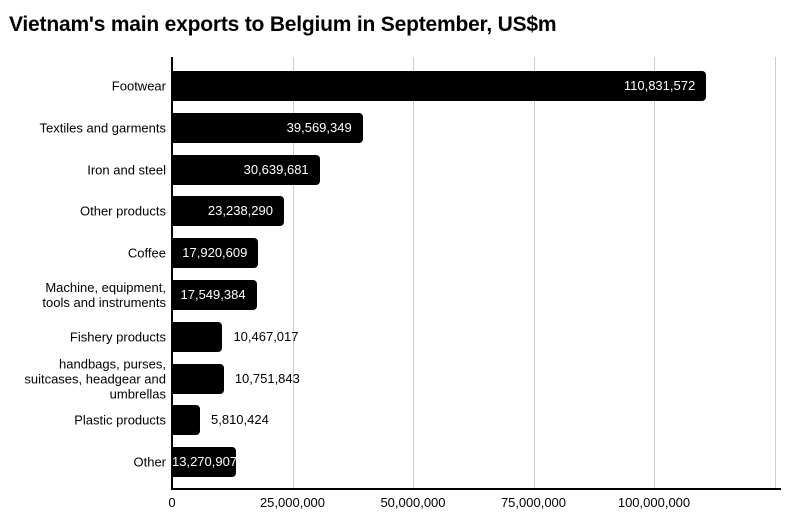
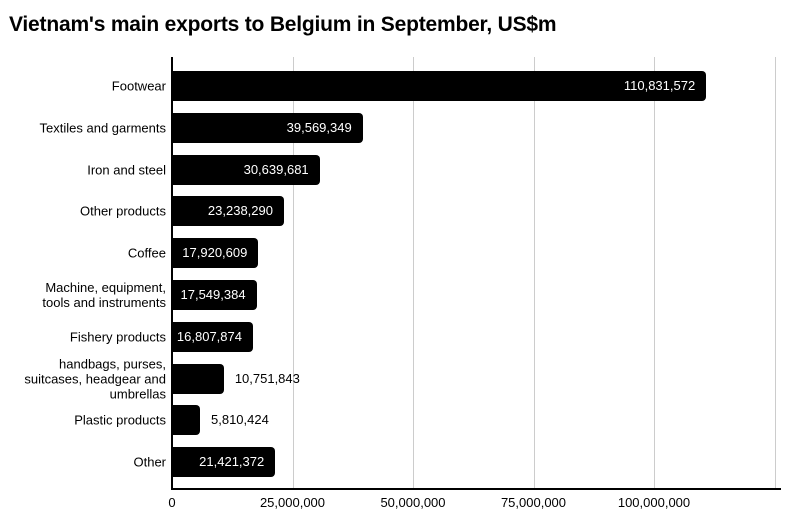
Fishery products: 10,467,017 -> 16,807,874
Other: 13,270,907 -> 21,421,372
